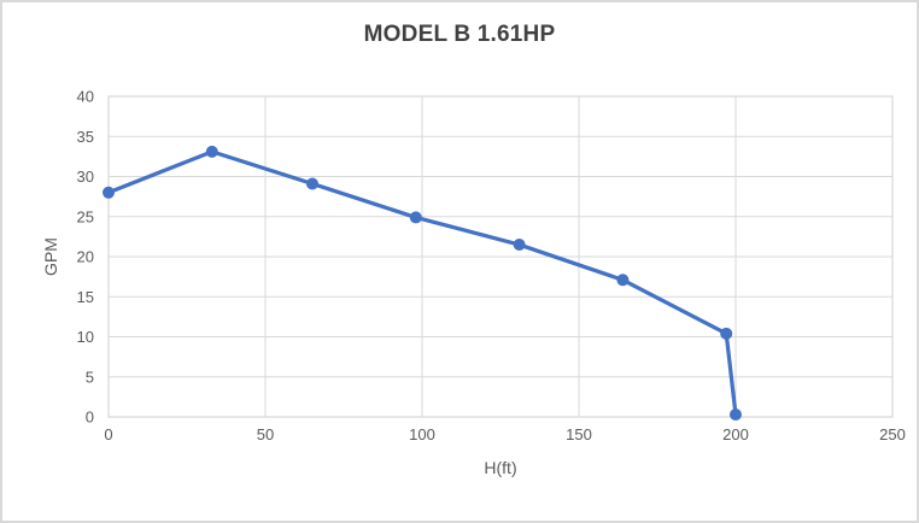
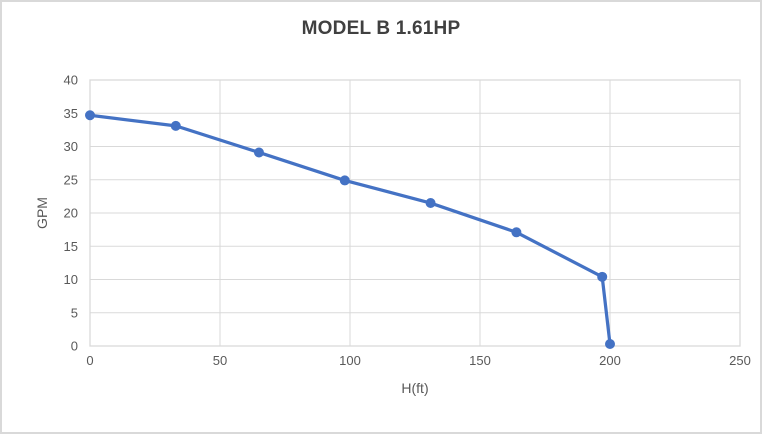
0: 28 -> 35
